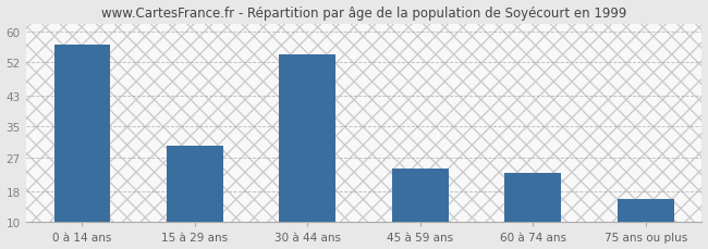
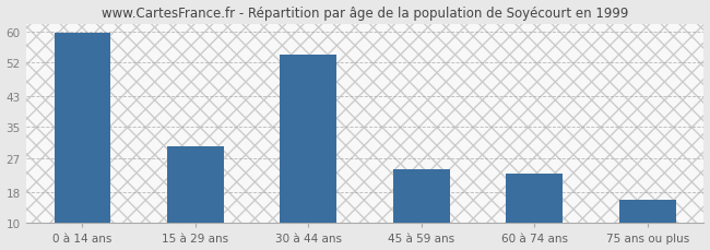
0 à 14 ans: 56.5 -> 59.5
